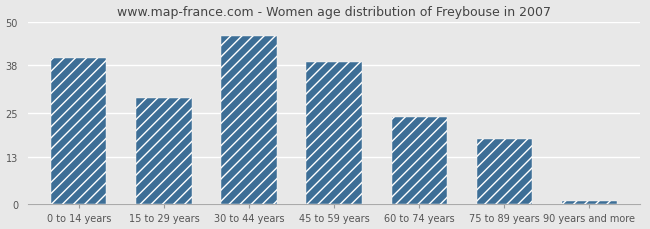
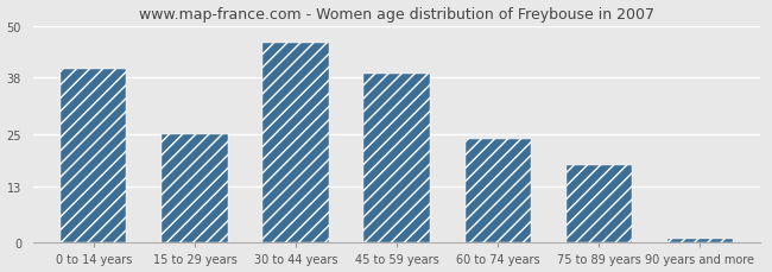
15 to 29 years: 29 -> 25
